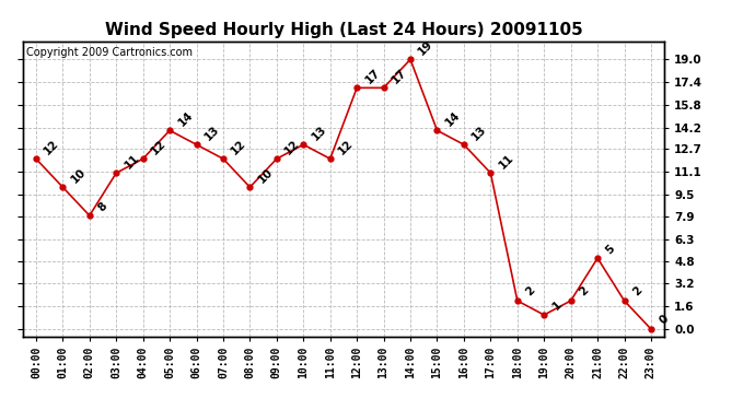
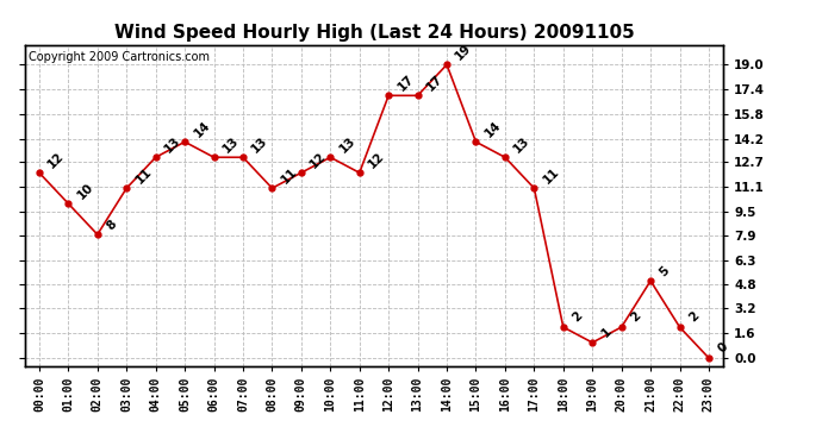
04:00: 12 -> 13
07:00: 12 -> 13
08:00: 10 -> 11
